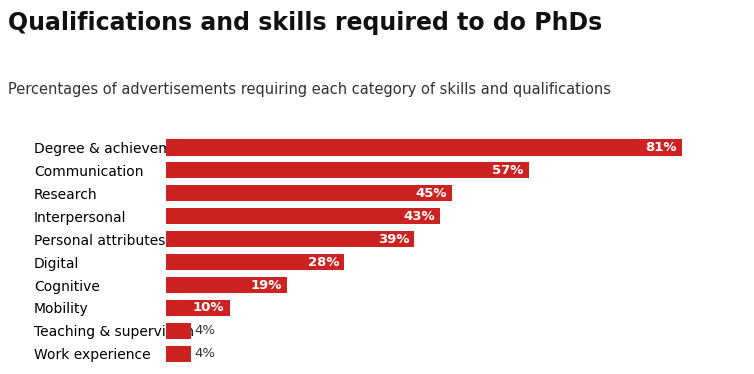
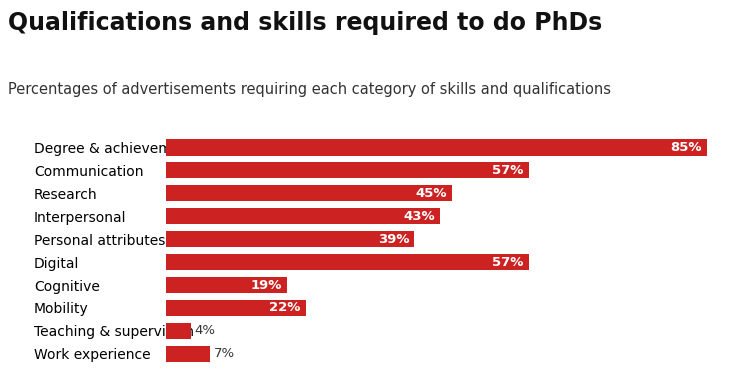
Degree & achievements: 81% -> 85%
Digital: 28% -> 57%
Mobility: 10% -> 22%
Work experience: 4% -> 7%
